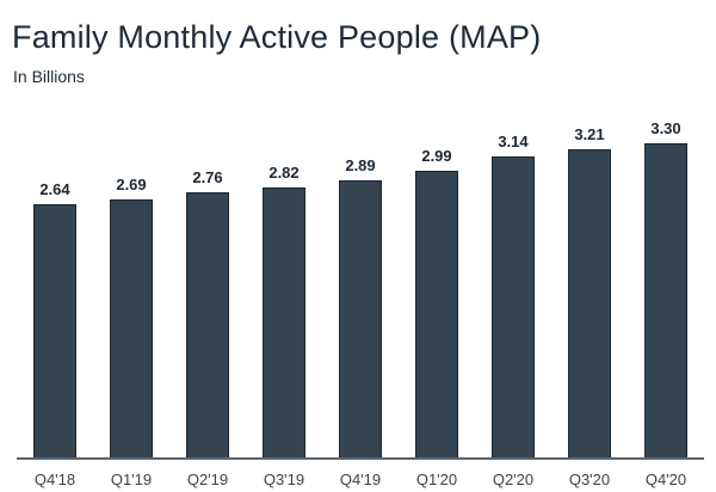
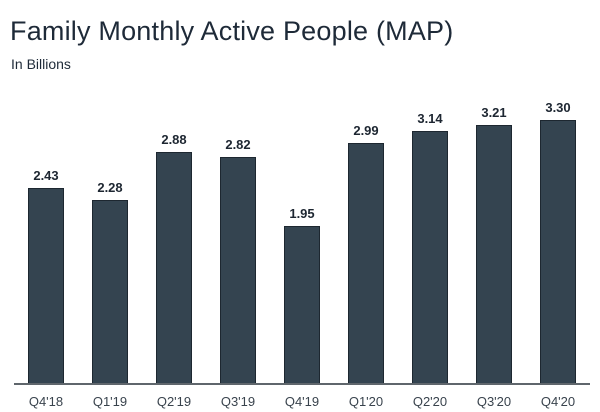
Q4'18: 2.64 -> 2.43
Q1'19: 2.69 -> 2.28
Q2'19: 2.76 -> 2.88
Q4'19: 2.89 -> 1.95
